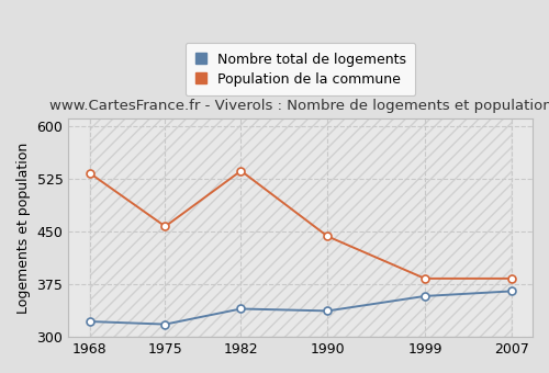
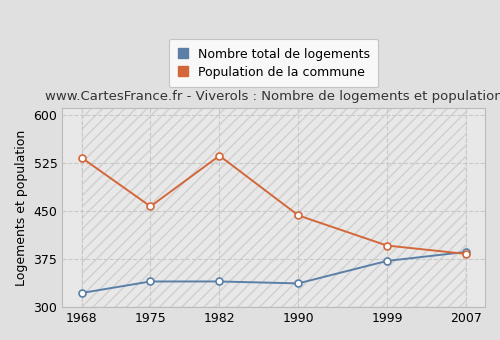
Nombre total de logements/1975: 318 -> 340
Nombre total de logements/1999: 358 -> 372
Population de la commune/1999: 383 -> 396
Nombre total de logements/2007: 365 -> 386
